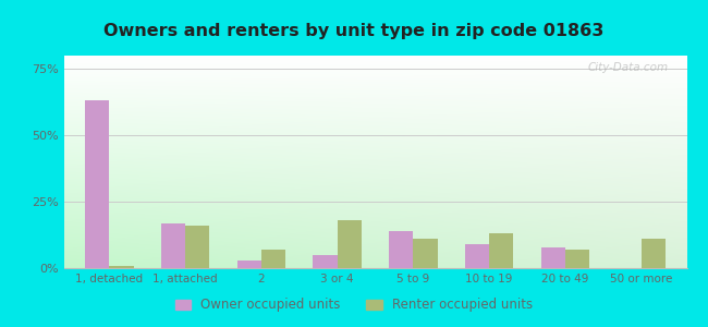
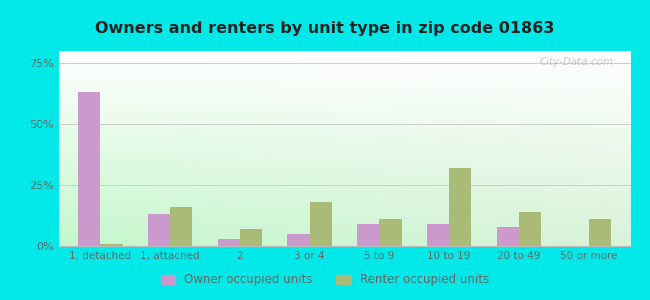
Owner occupied units/1, attached: 17% -> 13%
Owner occupied units/5 to 9: 14% -> 9%
Renter occupied units/10 to 19: 13% -> 32%
Renter occupied units/20 to 49: 7% -> 14%
